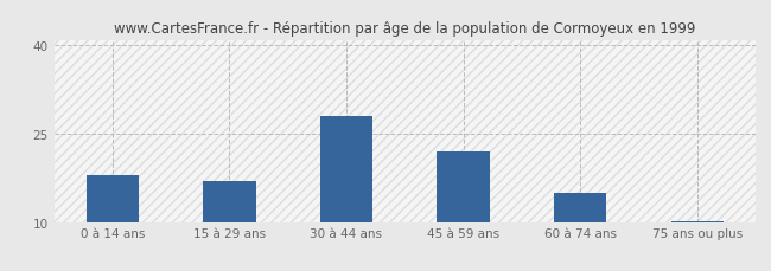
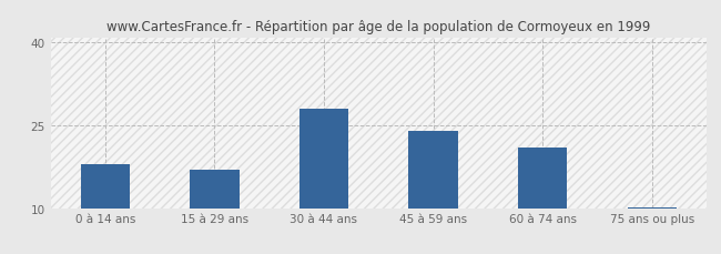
45 à 59 ans: 22.0 -> 24.0
60 à 74 ans: 15.0 -> 21.0
